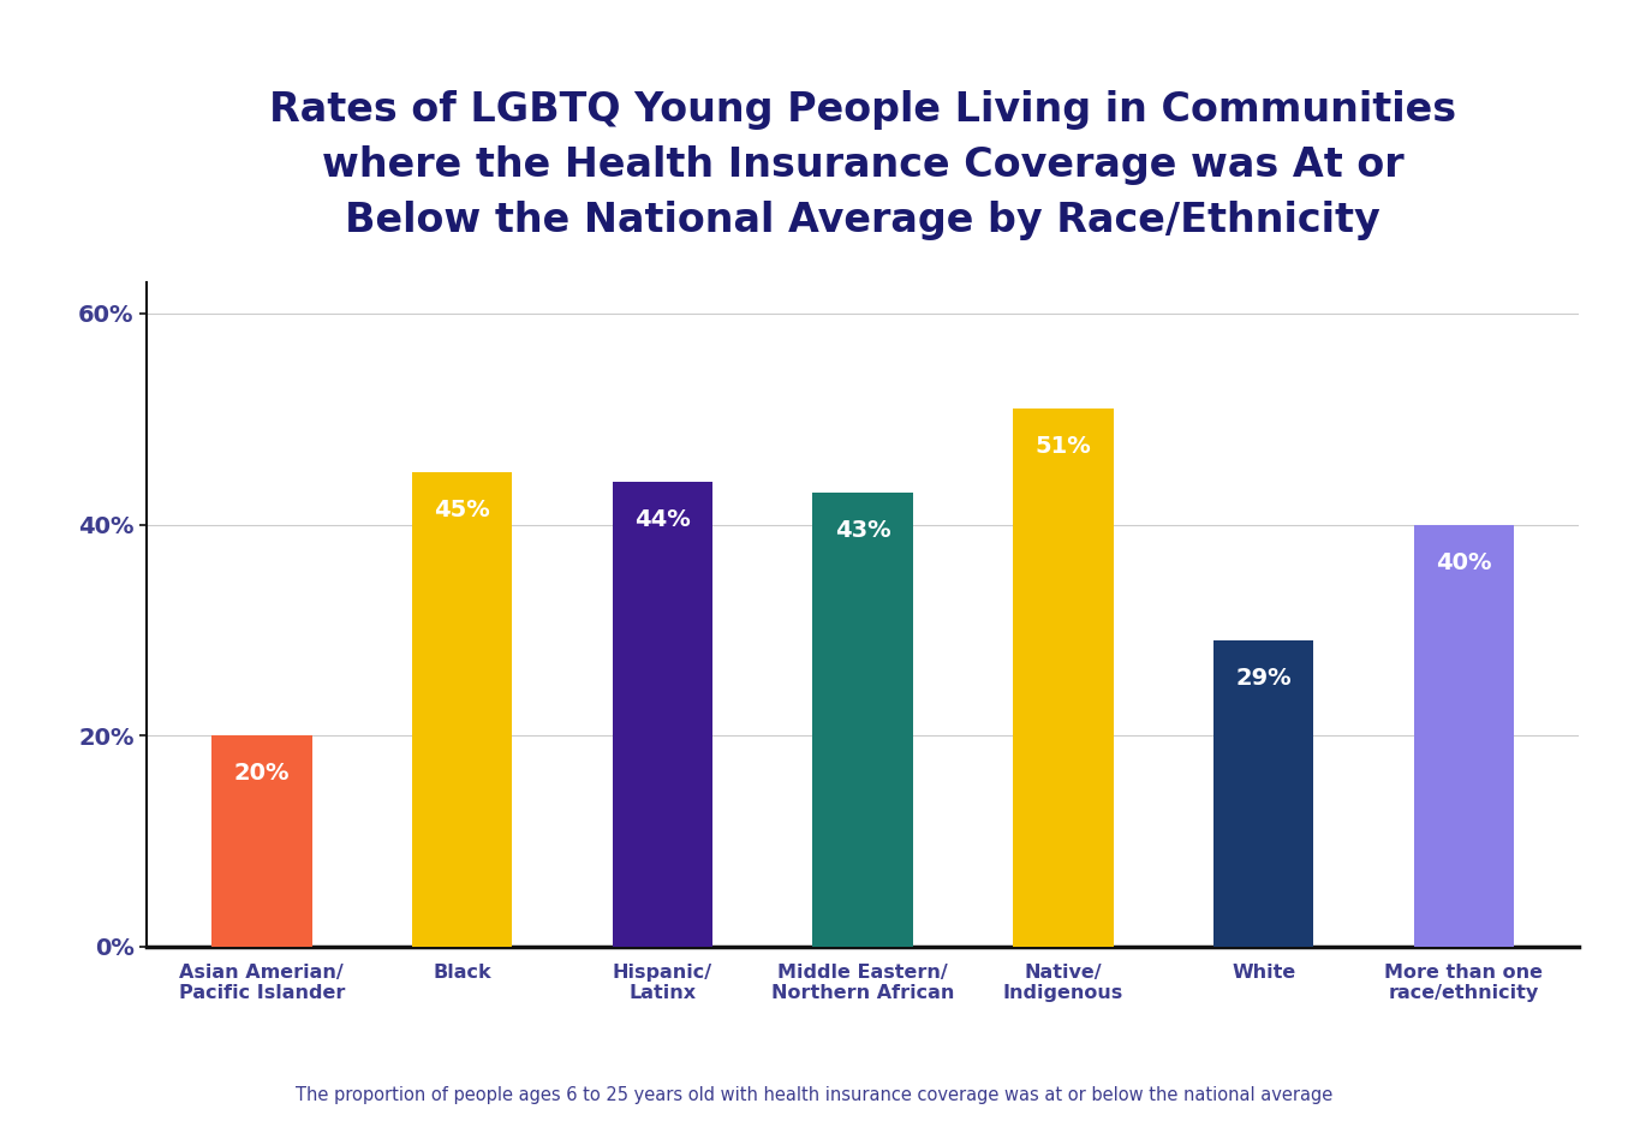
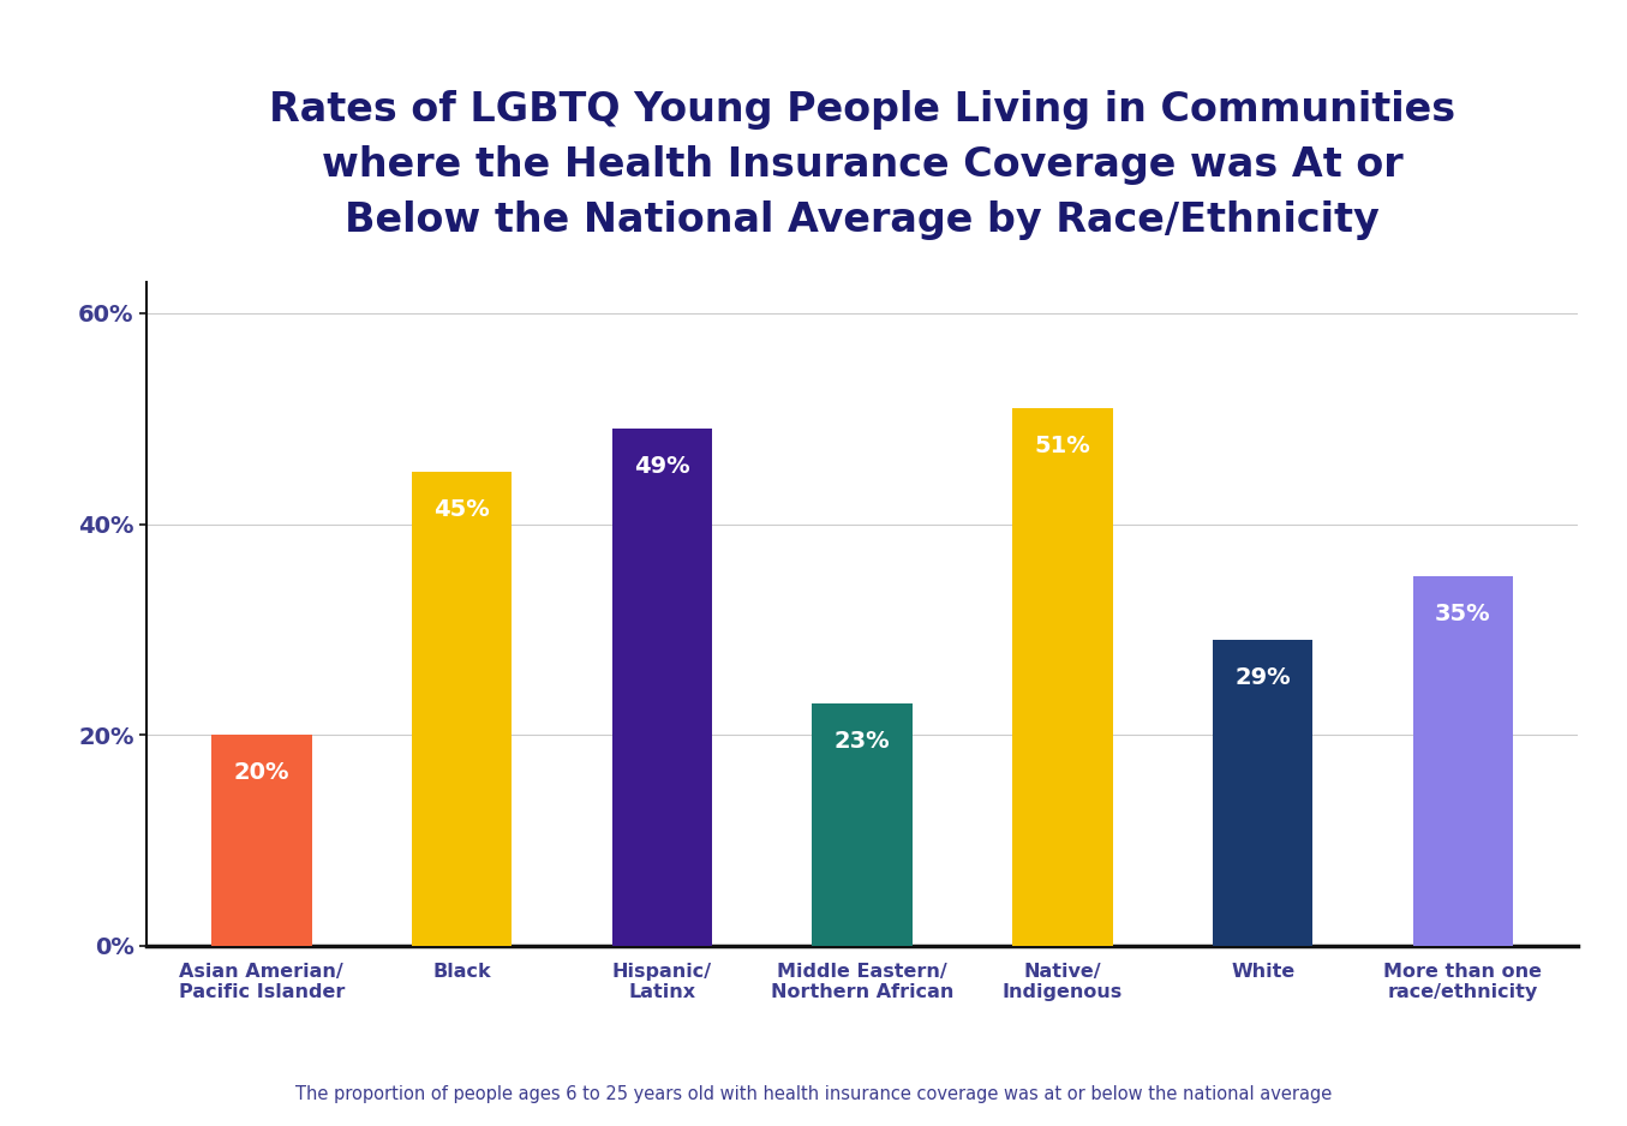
Hispanic/ Latinx: 44% -> 49%
Middle Eastern/ Northern African: 43% -> 23%
More than one race/ethnicity: 40% -> 35%
